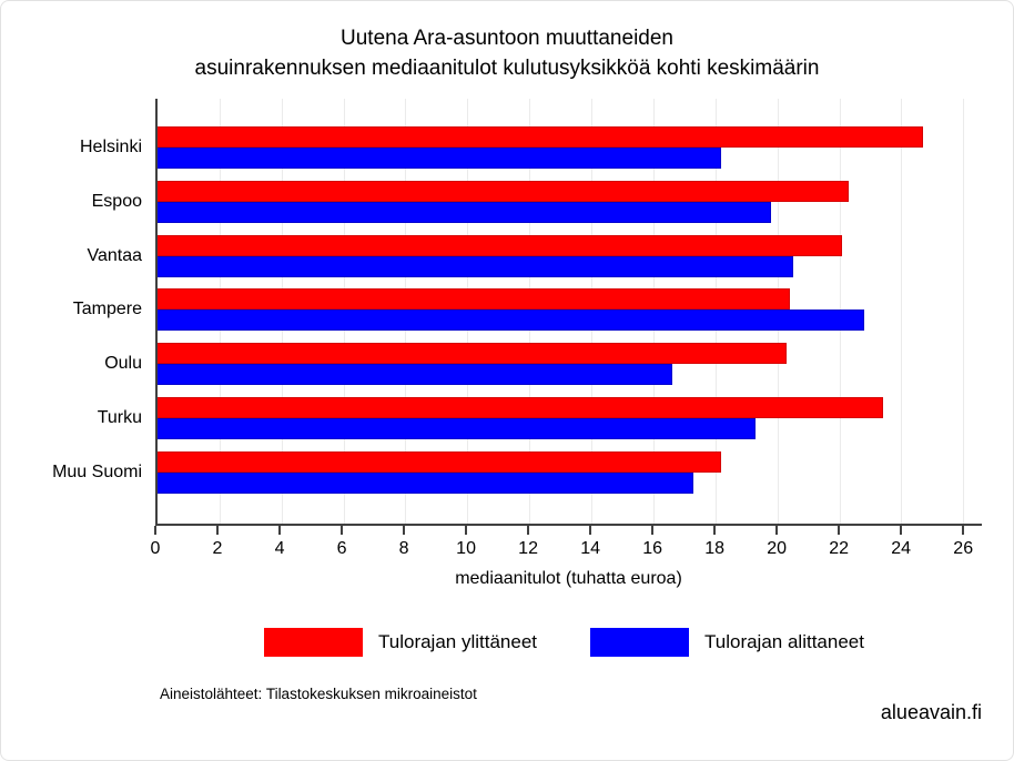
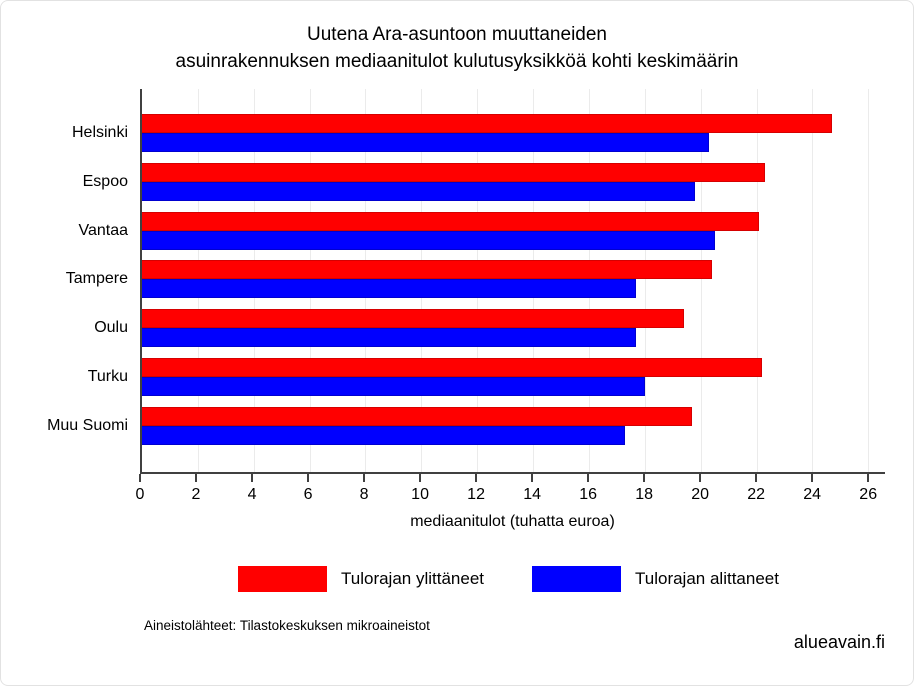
Tulorajan alittaneet/Helsinki: 18.2 -> 20.3
Tulorajan alittaneet/Tampere: 22.8 -> 17.7
Tulorajan ylittäneet/Oulu: 20.3 -> 19.4
Tulorajan alittaneet/Oulu: 16.6 -> 17.7
Tulorajan ylittäneet/Turku: 23.4 -> 22.2
Tulorajan alittaneet/Turku: 19.3 -> 18.0
Tulorajan ylittäneet/Muu Suomi: 18.2 -> 19.7
